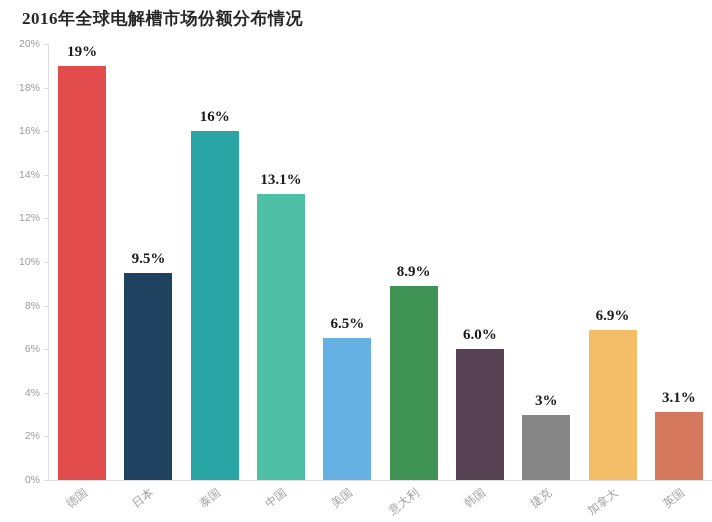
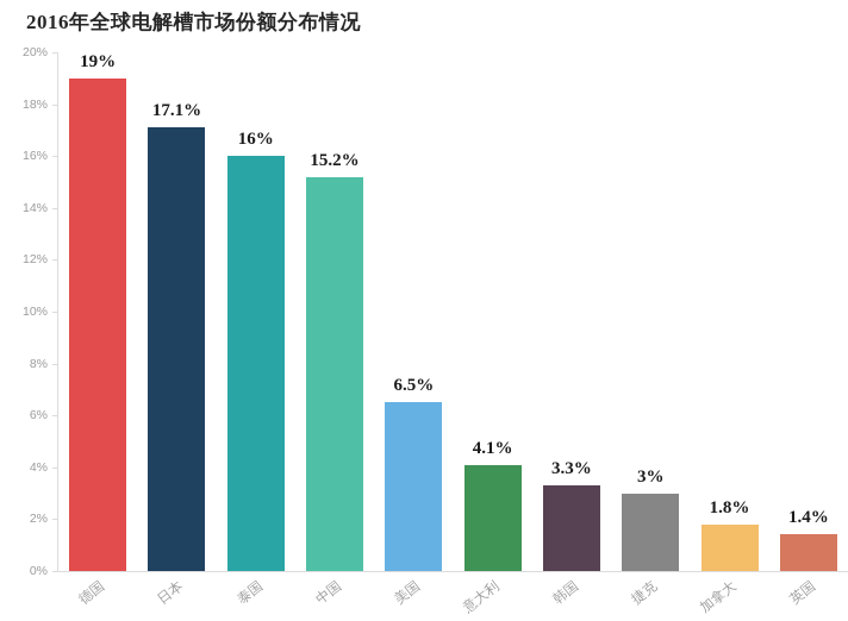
日本: 9.5% -> 17.1%
中国: 13.1% -> 15.2%
意大利: 8.9% -> 4.1%
韩国: 6.0% -> 3.3%
加拿大: 6.9% -> 1.8%
英国: 3.1% -> 1.4%
